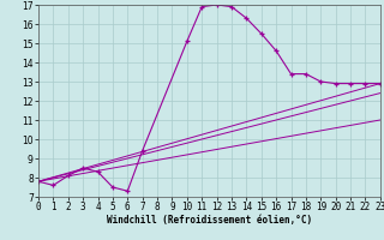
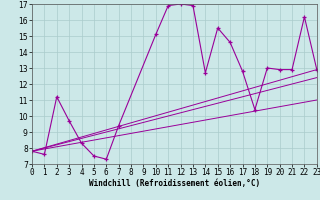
2: 8.1 -> 11.2
3: 8.5 -> 9.7
14: 16.3 -> 12.7
17: 13.4 -> 12.8
18: 13.4 -> 10.4
22: 12.9 -> 16.2
